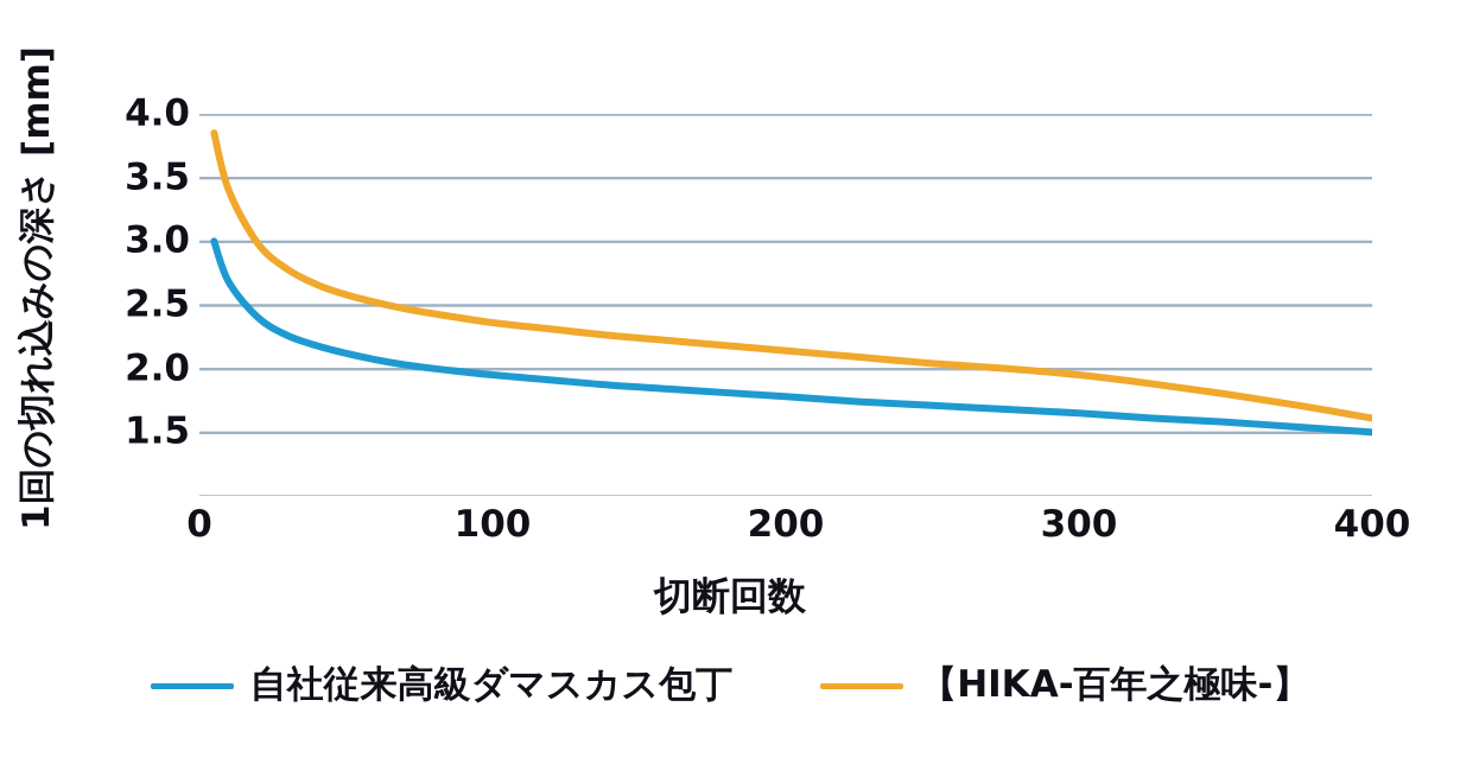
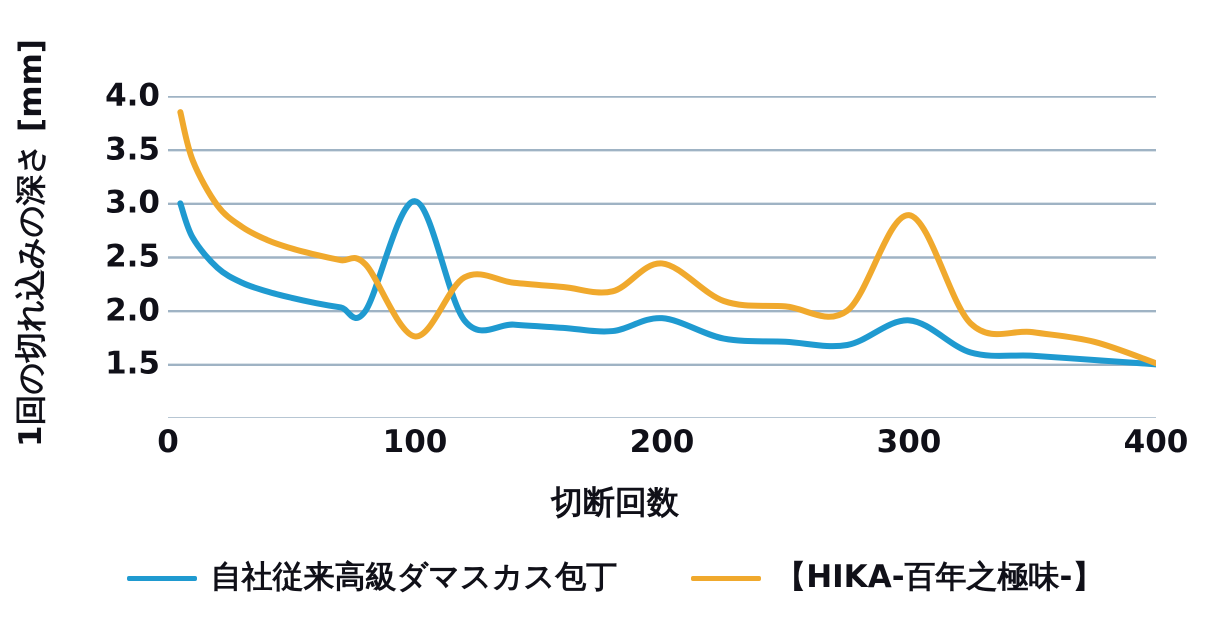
自社従来高級ダマスカス包丁/100: 1.95 -> 3.02
【HIKA-百年之極味-】/100: 2.36 -> 1.76
自社従来高級ダマスカス包丁/200: 1.78 -> 1.93
【HIKA-百年之極味-】/200: 2.14 -> 2.44
自社従来高級ダマスカス包丁/300: 1.65 -> 1.91
【HIKA-百年之極味-】/300: 1.95 -> 2.89
【HIKA-百年之極味-】/400: 1.61 -> 1.51
